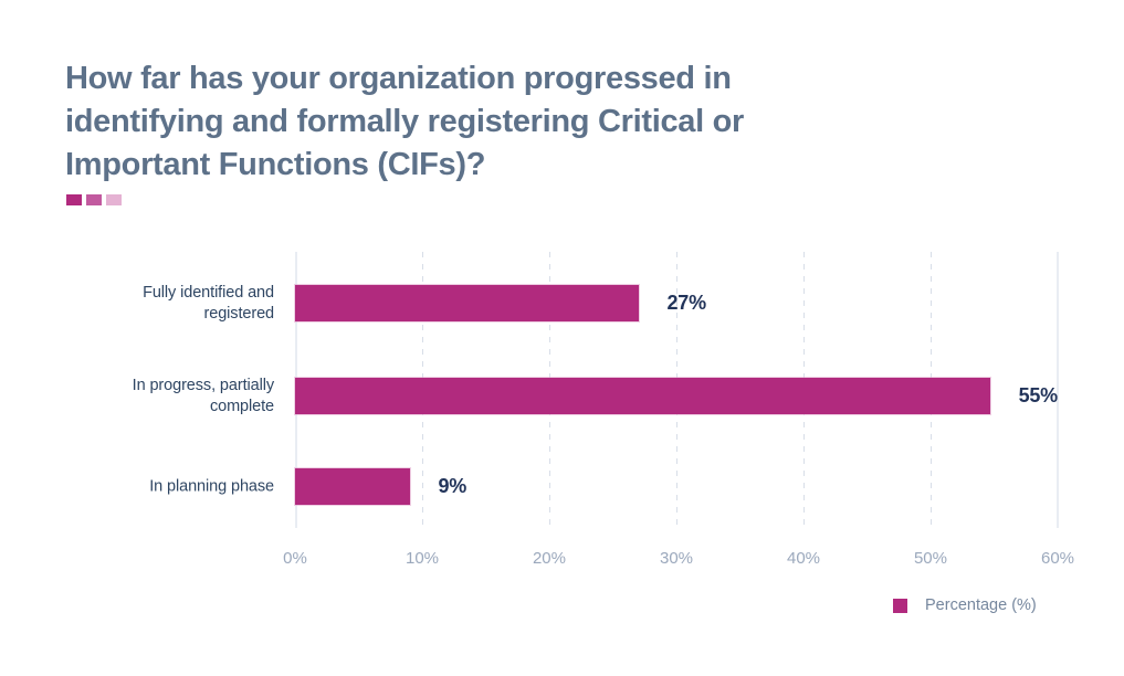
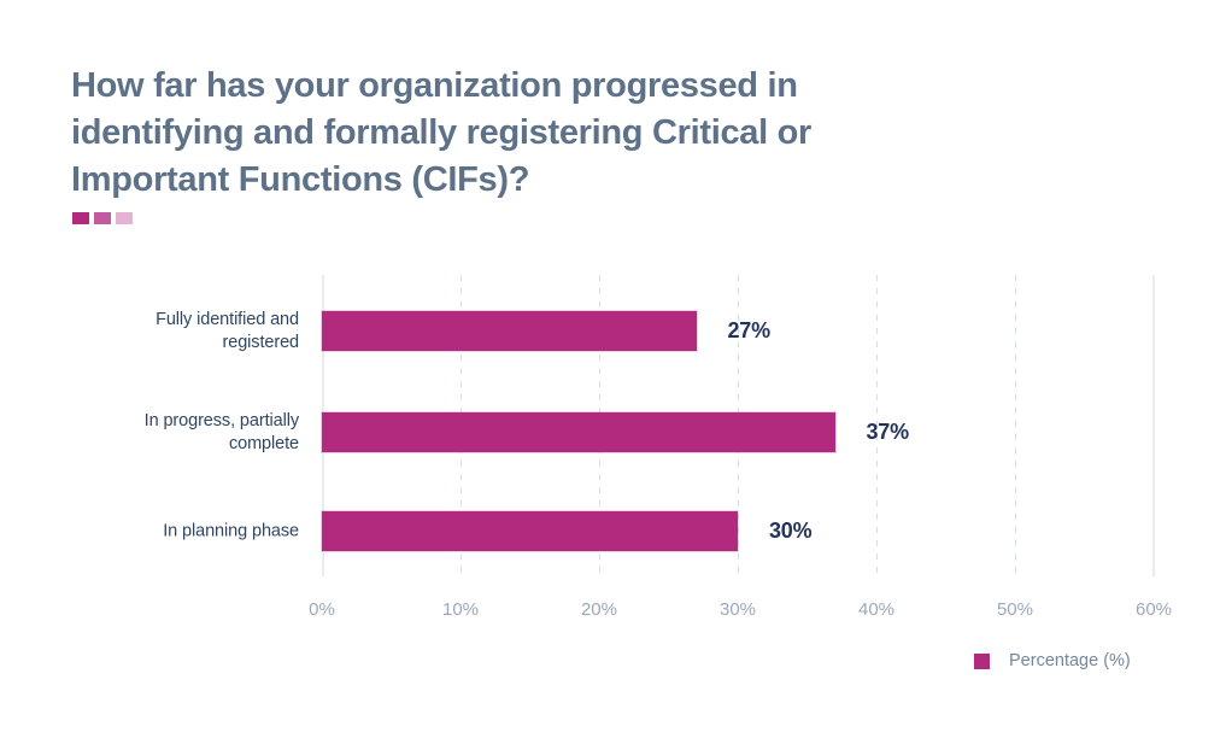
In progress, partially complete: 55% -> 37%
In planning phase: 9% -> 30%
